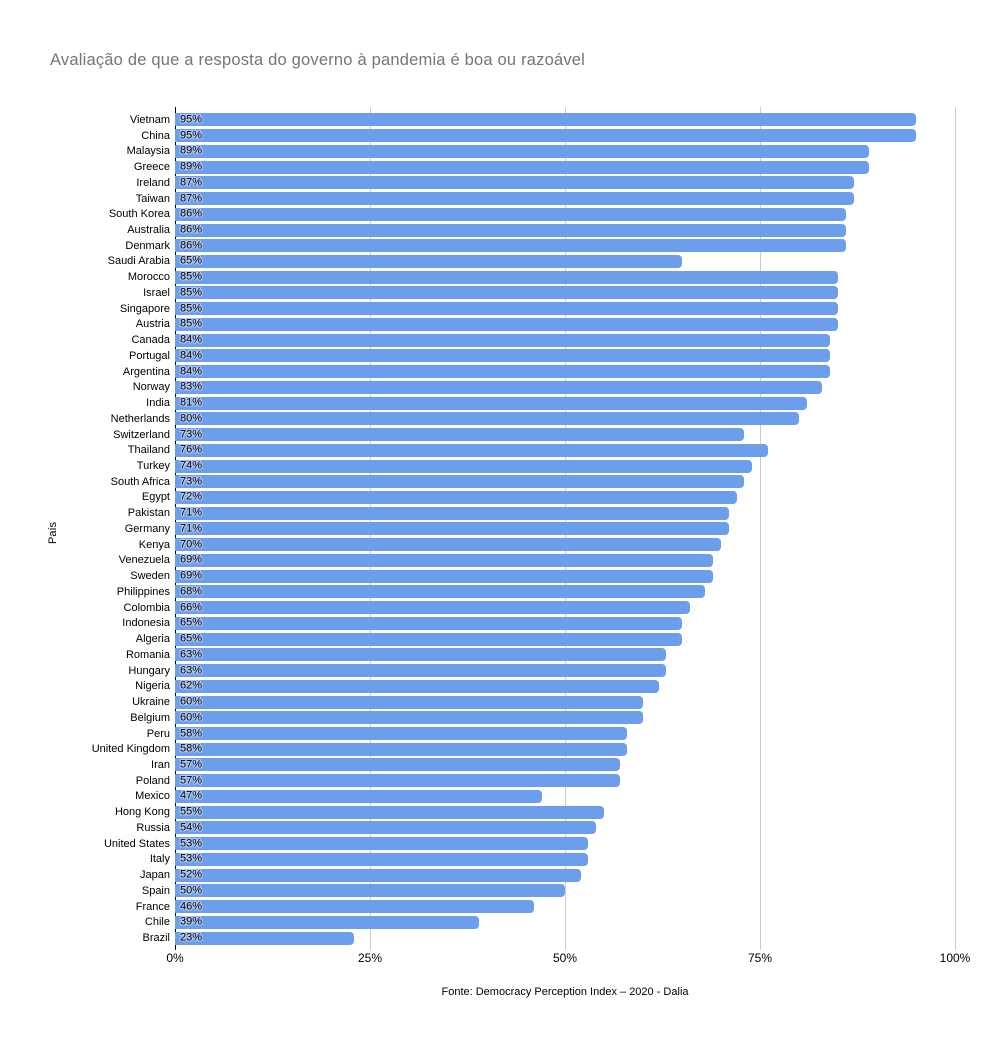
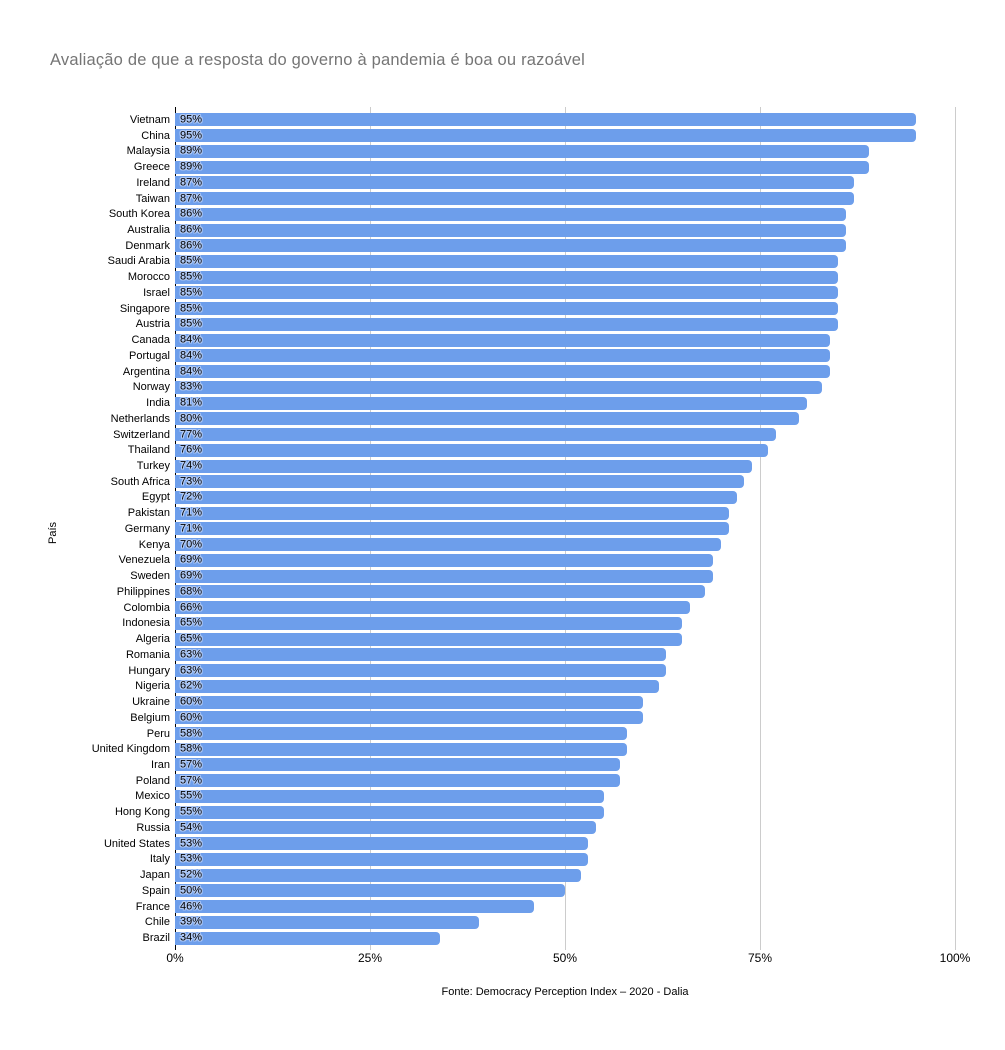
Saudi Arabia: 65% -> 85%
Switzerland: 73% -> 77%
Mexico: 47% -> 55%
Brazil: 23% -> 34%
